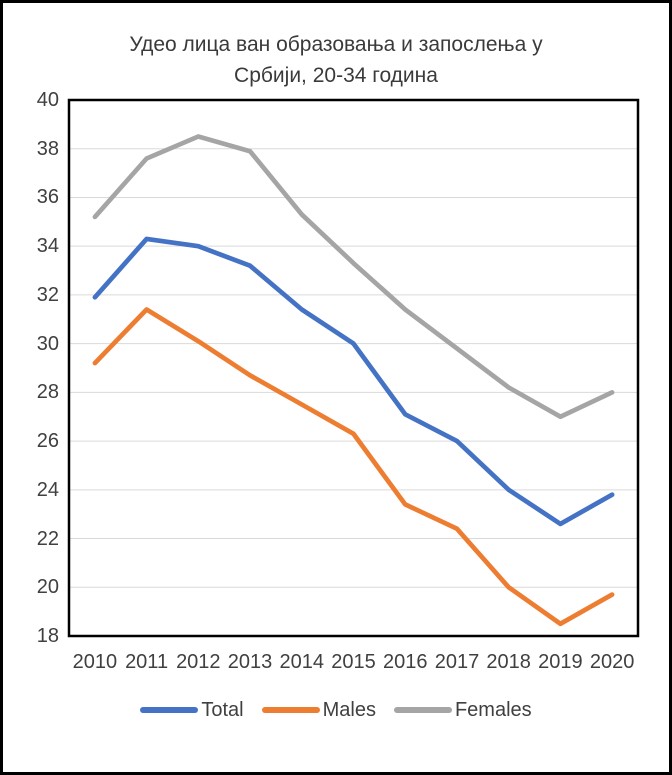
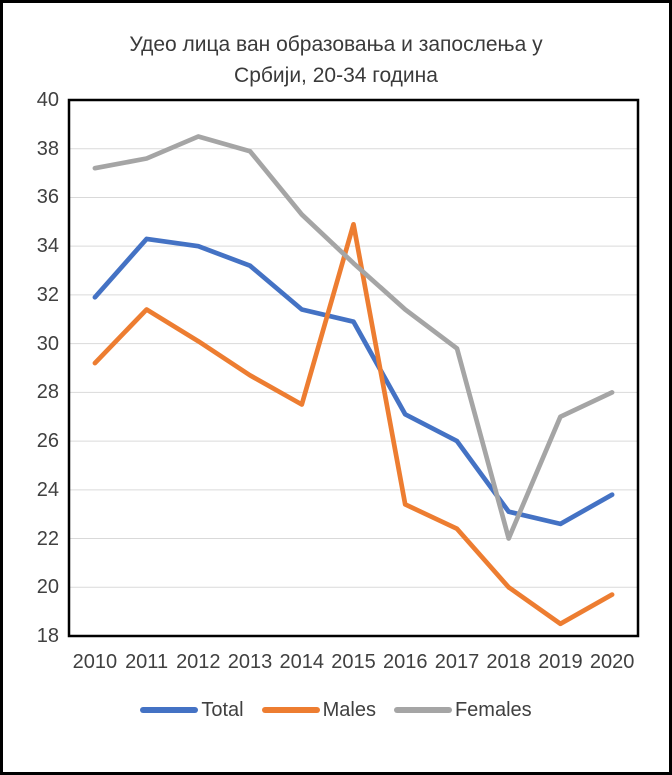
Females/2010: 35.2 -> 37.2
Total/2015: 30.0 -> 30.9
Males/2015: 26.3 -> 34.9
Total/2018: 24.0 -> 23.1
Females/2018: 28.2 -> 22.0
